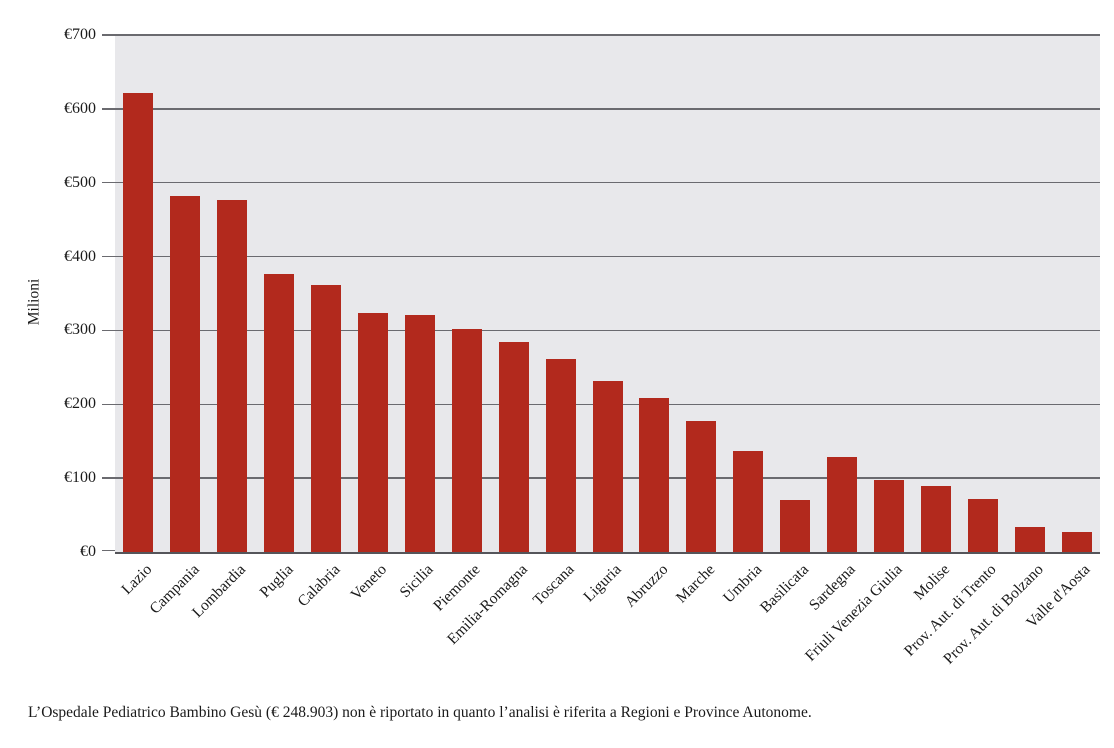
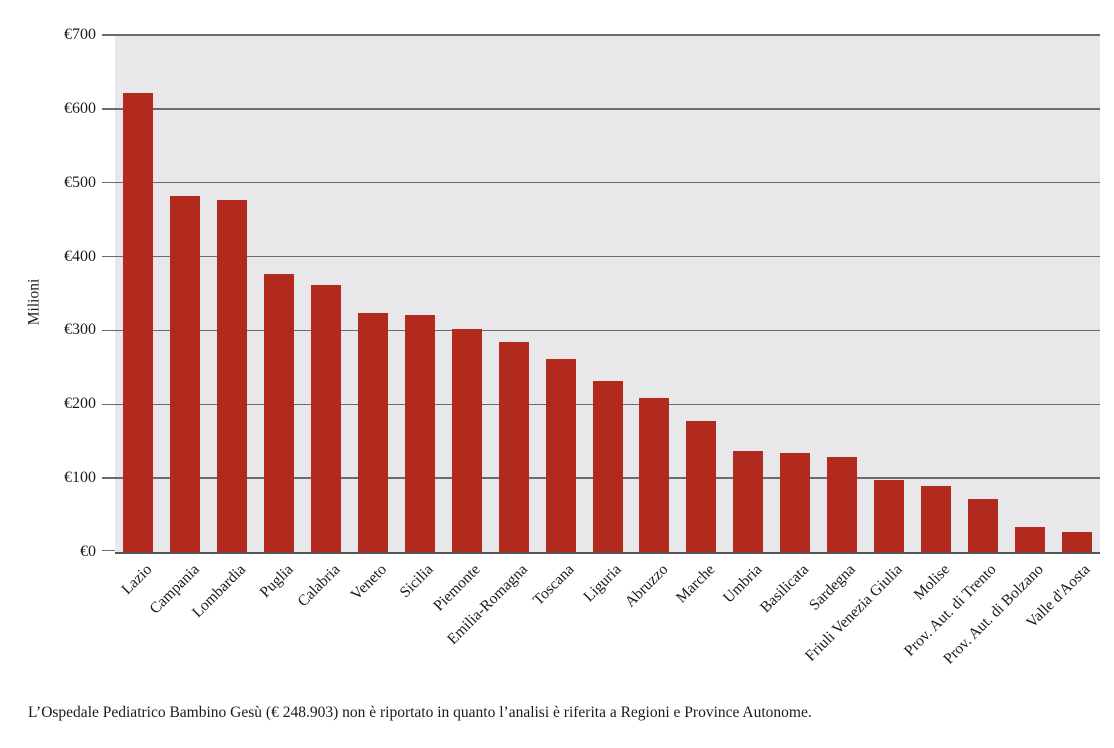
Basilicata: €70 -> €130
